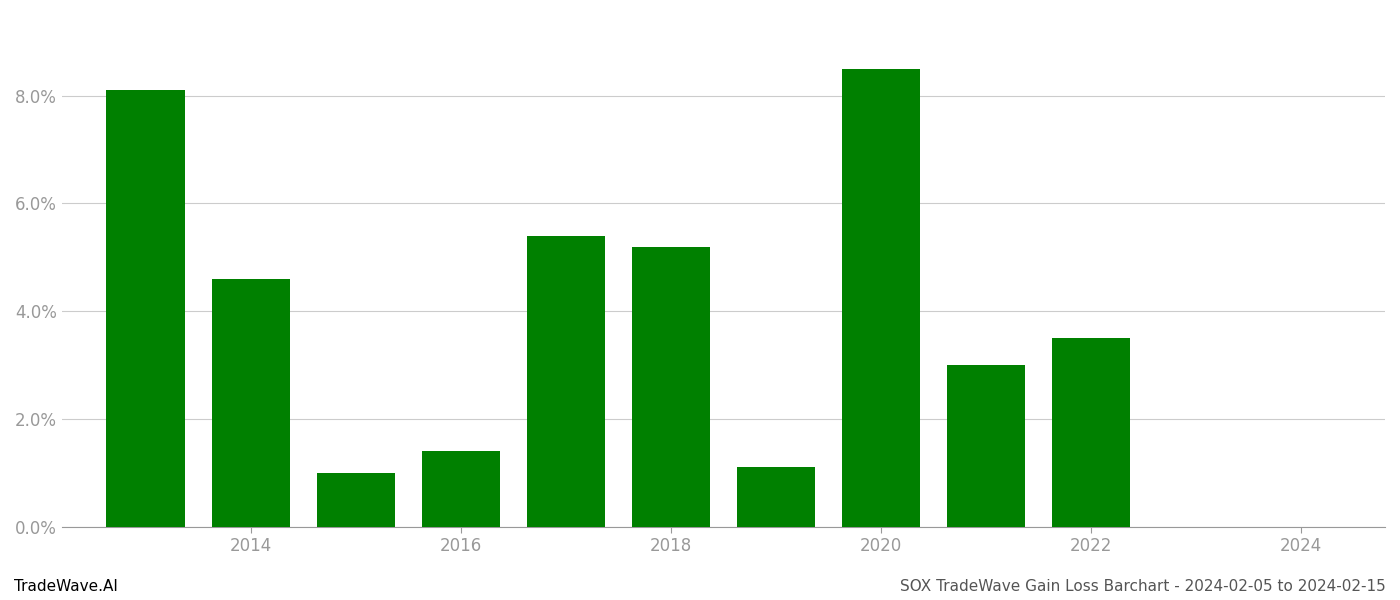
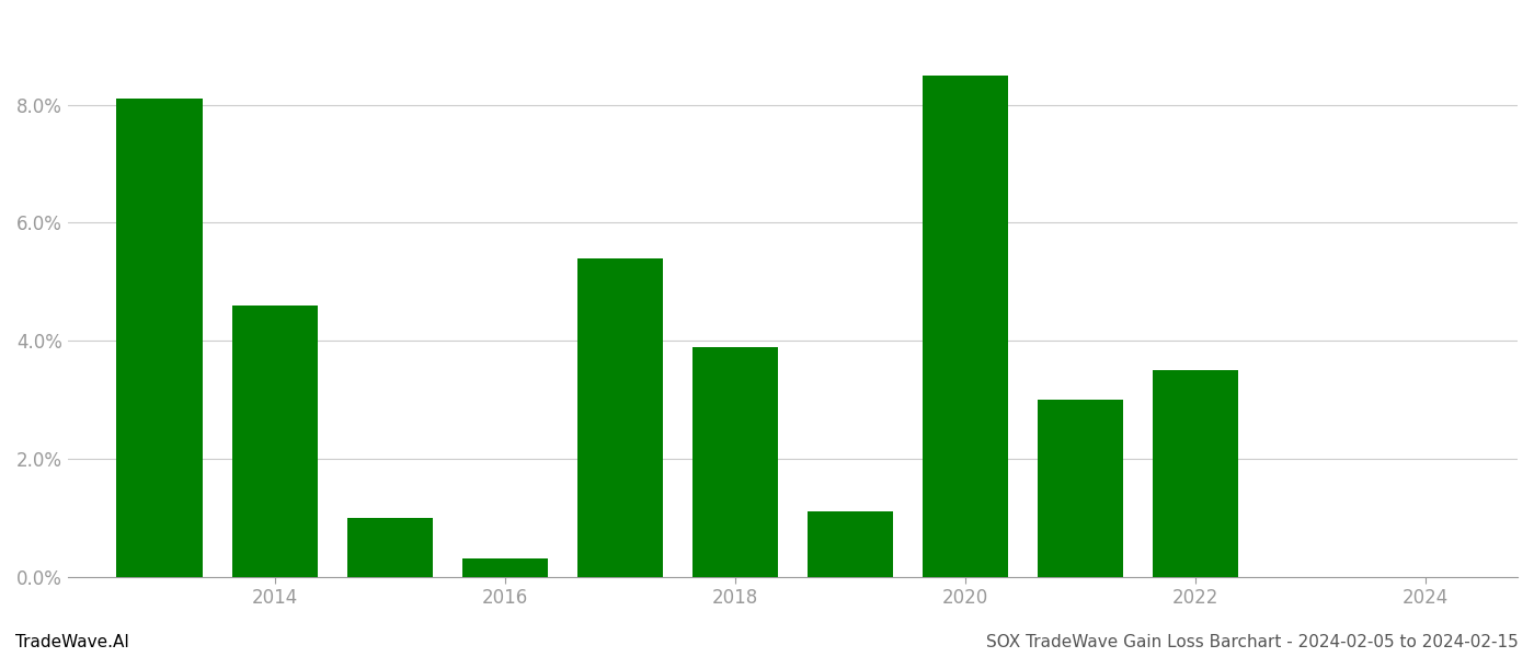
2016: 1.4% -> 0.3%
2018: 5.2% -> 3.9%
